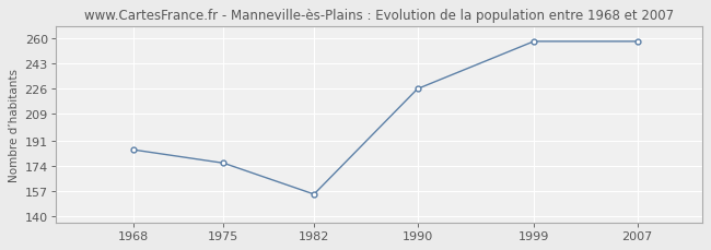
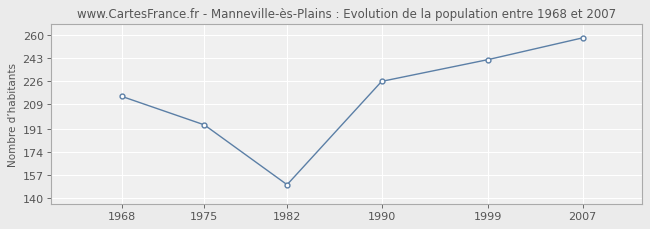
1968: 185 -> 215
1975: 176 -> 194
1982: 155 -> 150
1999: 258 -> 242
